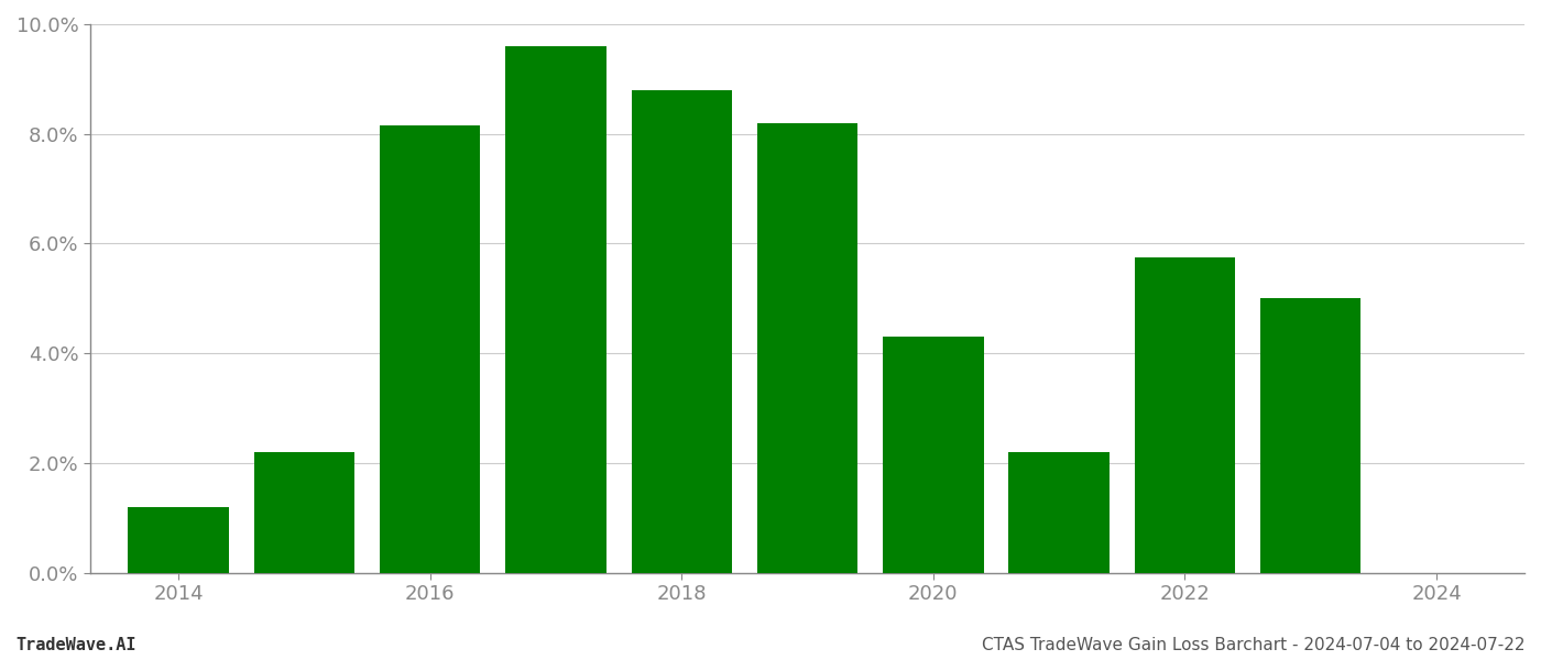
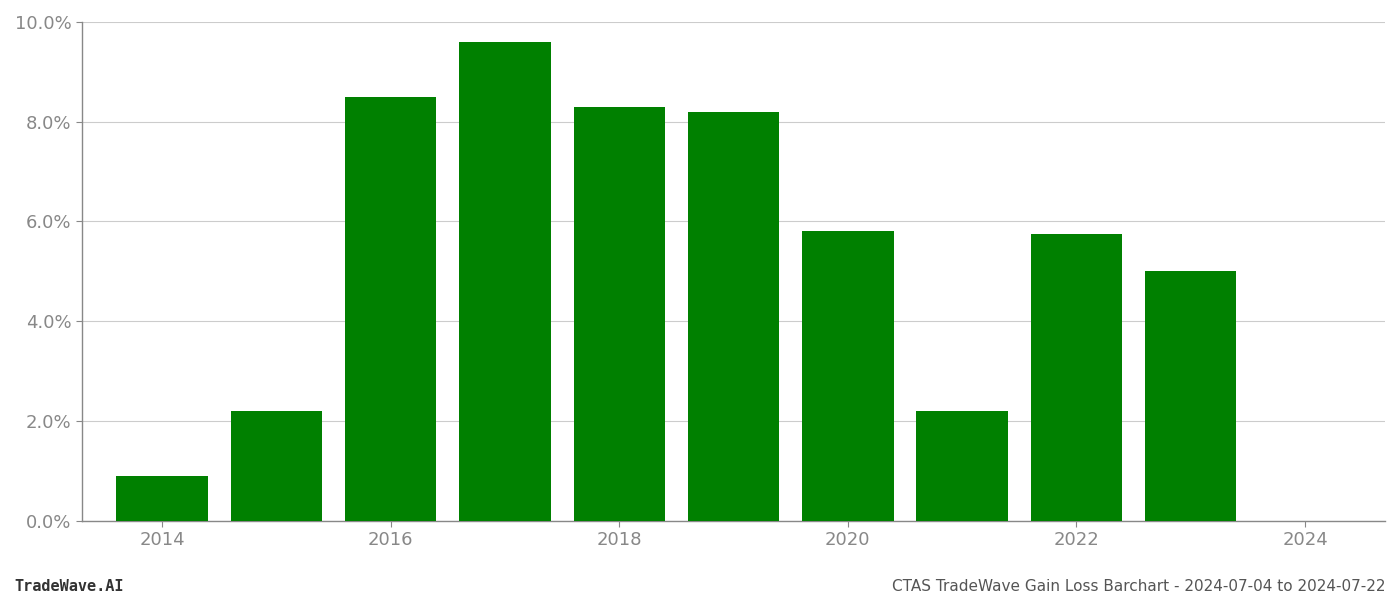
2014: 1.20% -> 0.90%
2016: 8.15% -> 8.50%
2018: 8.80% -> 8.30%
2020: 4.30% -> 5.80%
